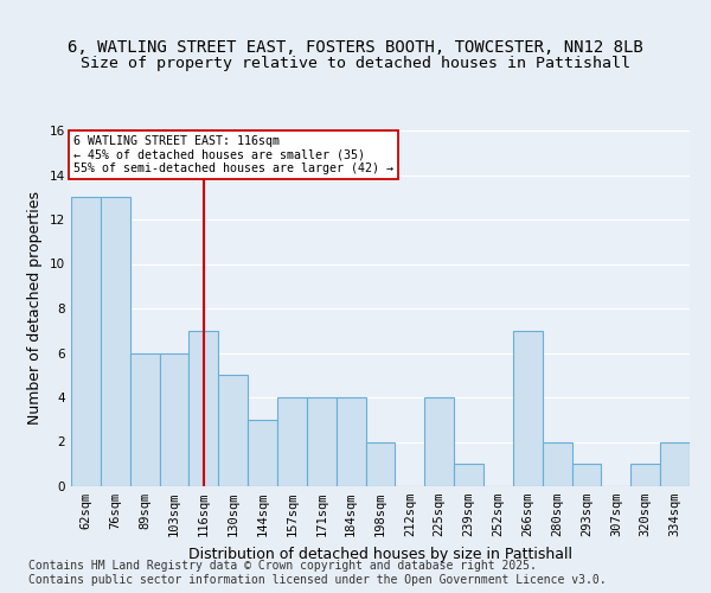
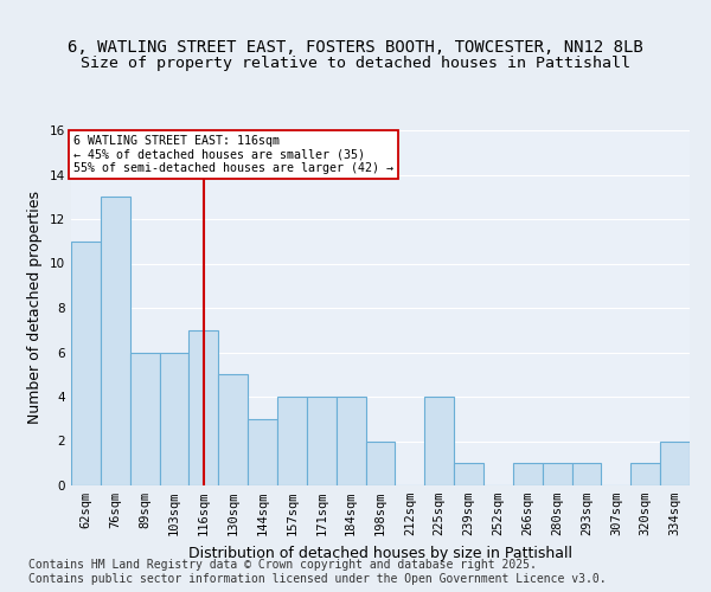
62sqm: 13 -> 11
266sqm: 7 -> 1
280sqm: 2 -> 1
